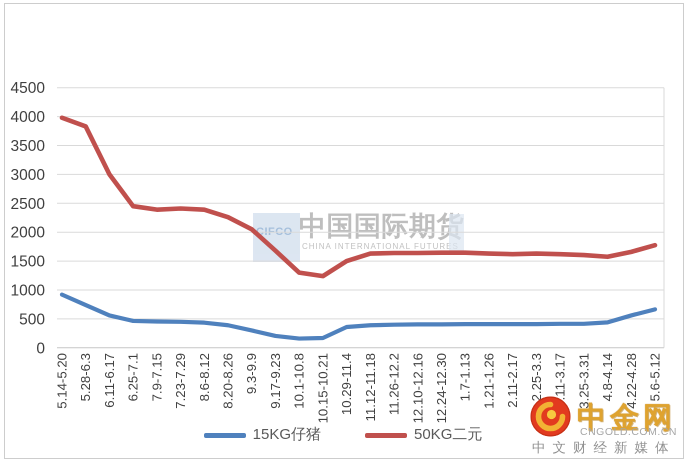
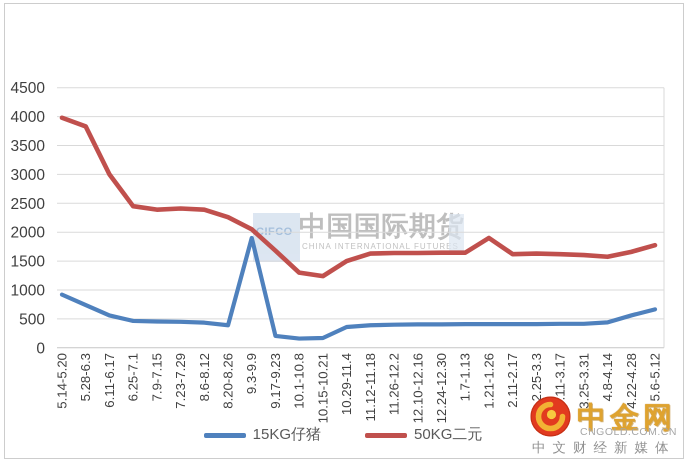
15KG仔猪/9.3-9.9: 300 -> 1900
50KG二元/1.21-1.26: 1600 -> 1900
